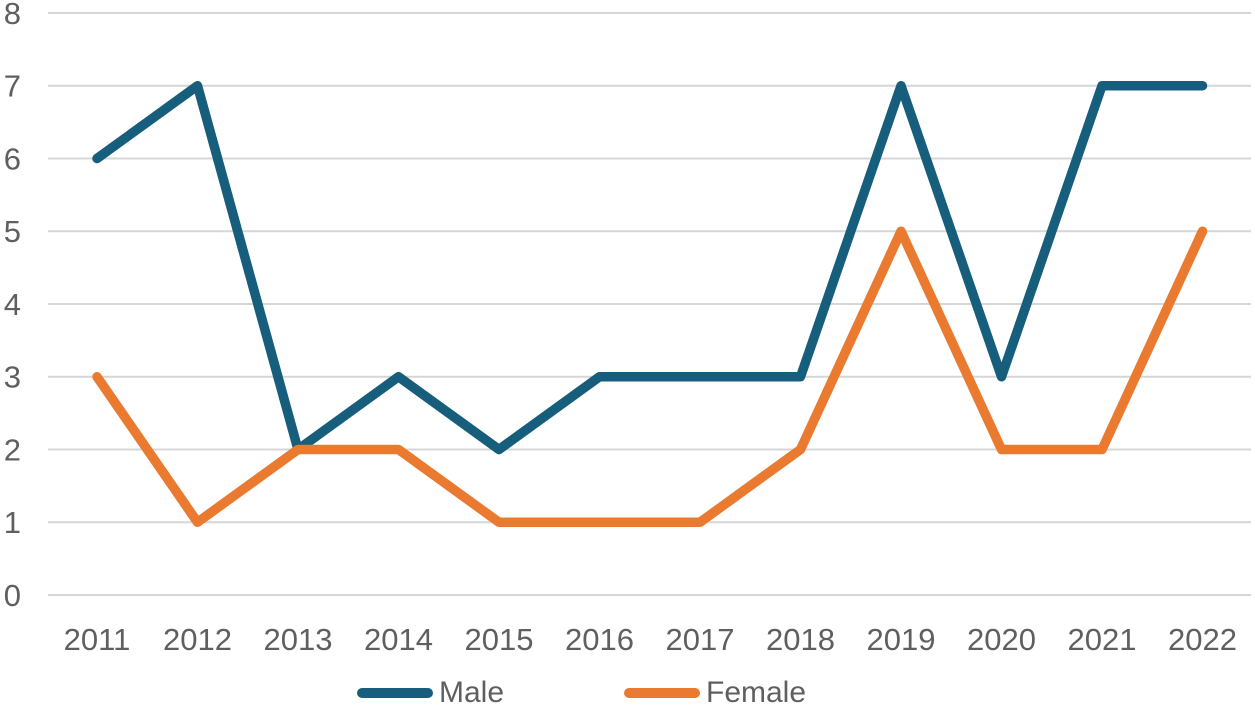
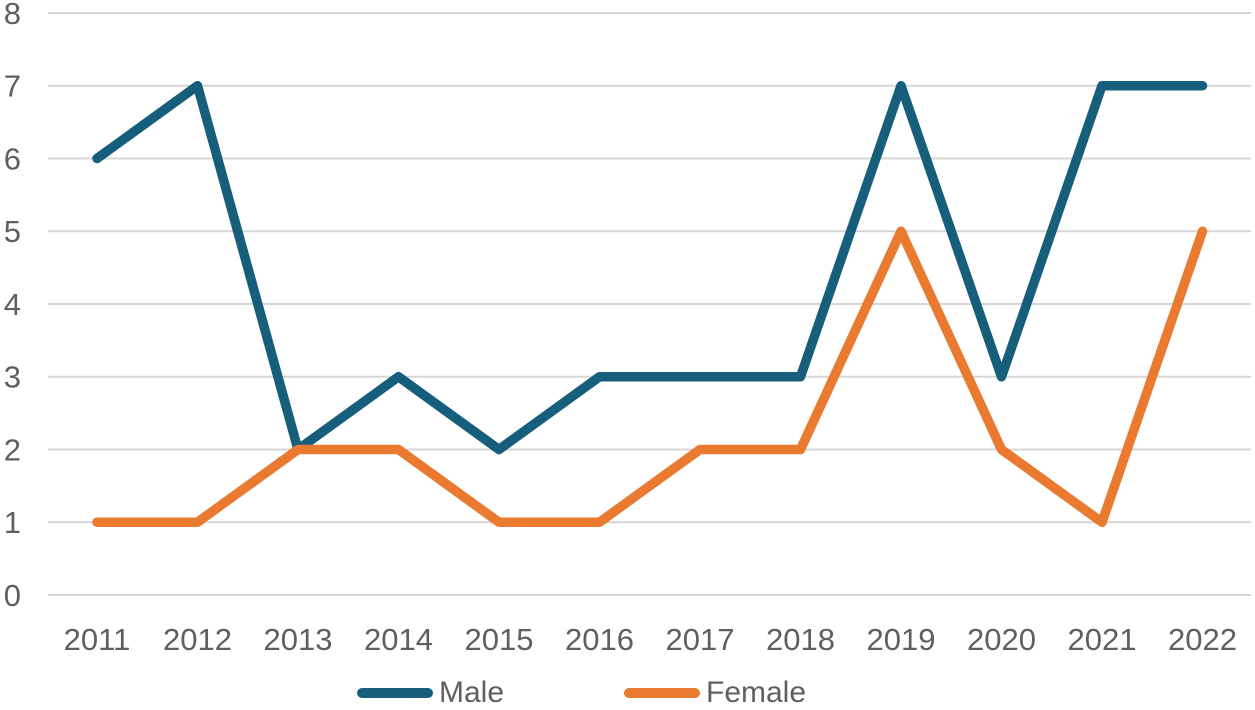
Female/2011: 3 -> 1
Female/2017: 1 -> 2
Female/2021: 2 -> 1
